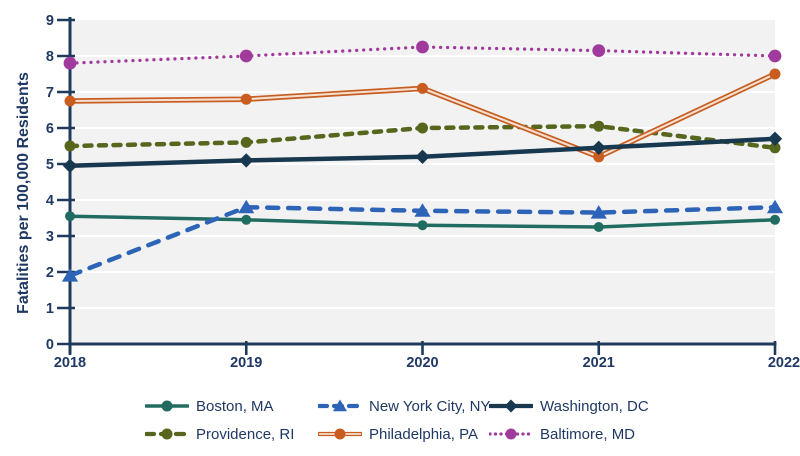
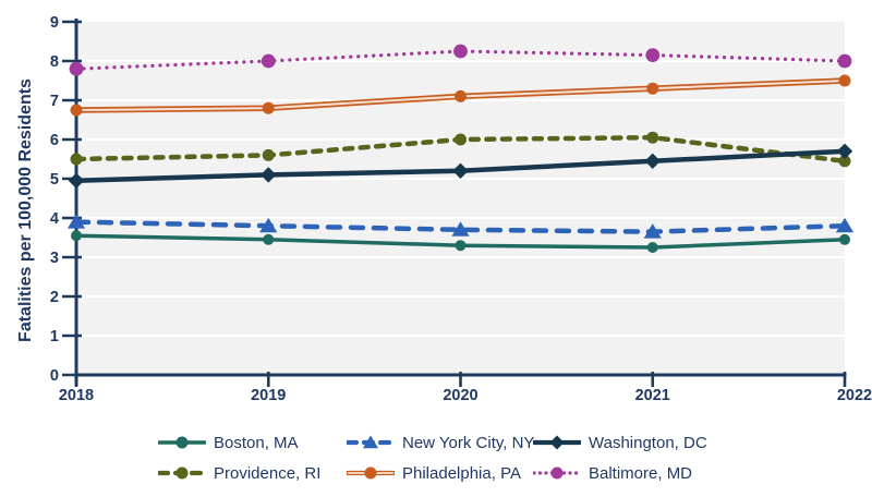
New York City, NY/2018: 1.9 -> 3.9
Philadelphia, PA/2021: 5.2 -> 7.3
